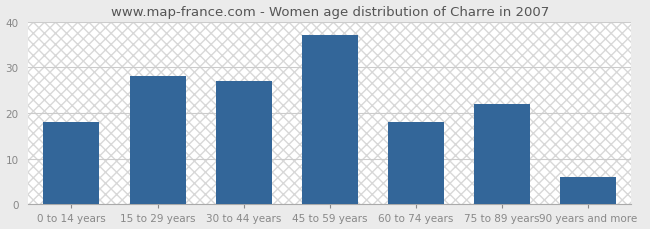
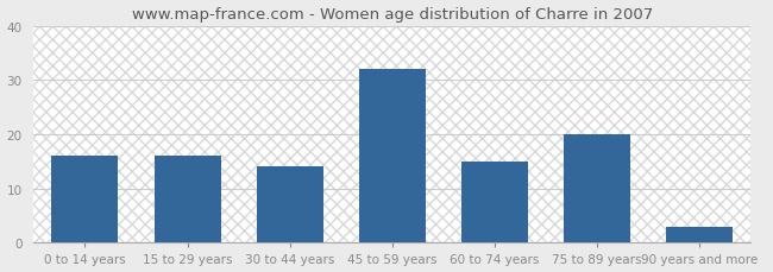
0 to 14 years: 18 -> 16
15 to 29 years: 28 -> 16
30 to 44 years: 27 -> 14
45 to 59 years: 37 -> 32
60 to 74 years: 18 -> 15
75 to 89 years: 22 -> 20
90 years and more: 6 -> 3
